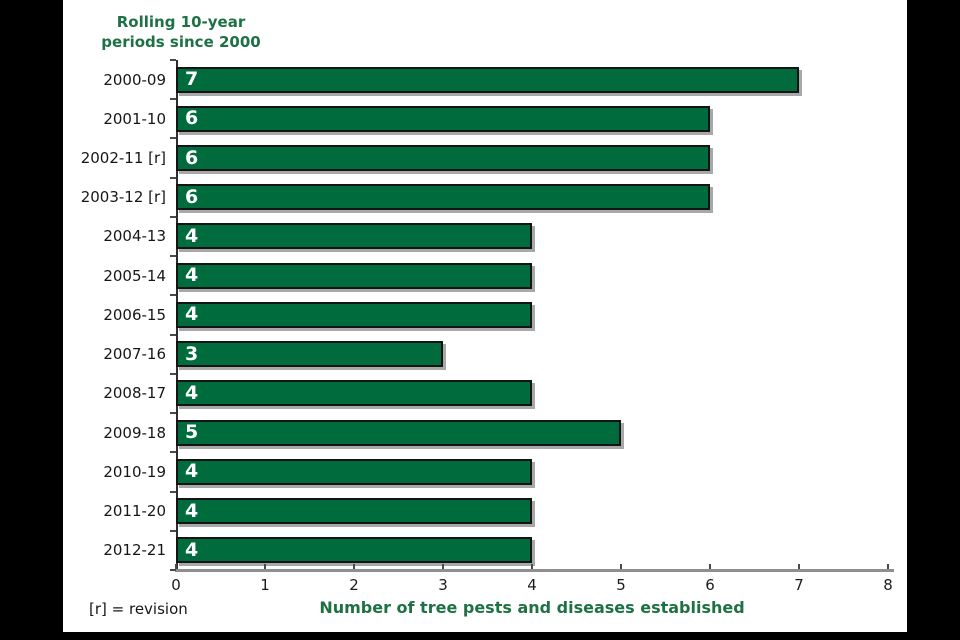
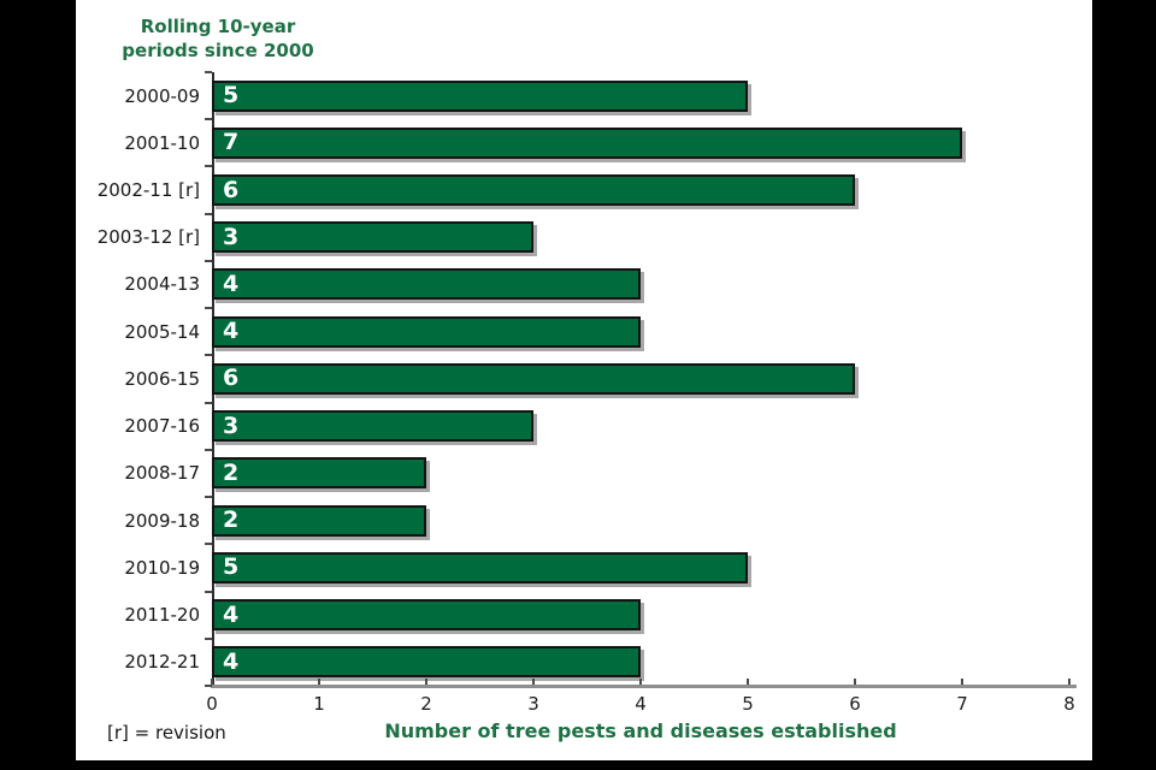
2000-09: 7 -> 5
2001-10: 6 -> 7
2003-12 [r]: 6 -> 3
2006-15: 4 -> 6
2008-17: 4 -> 2
2009-18: 5 -> 2
2010-19: 4 -> 5
